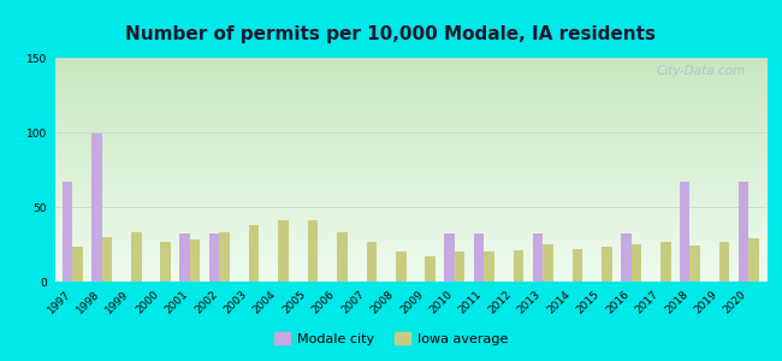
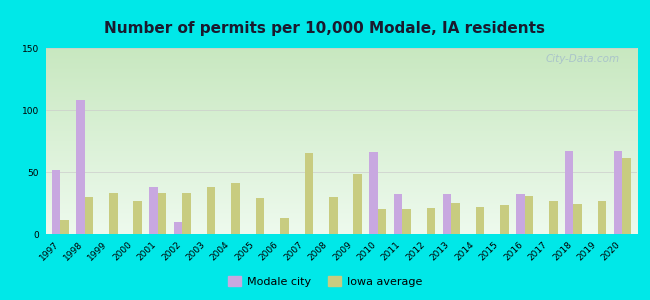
Modale city/1997: 67 -> 52
Iowa average/1997: 23 -> 11
Modale city/1998: 99 -> 108
Modale city/2001: 32 -> 38
Iowa average/2001: 28 -> 33
Modale city/2002: 32 -> 10
Iowa average/2005: 41 -> 29
Iowa average/2006: 33 -> 13
Iowa average/2007: 27 -> 65
Iowa average/2008: 20 -> 30
Iowa average/2009: 17 -> 48
Modale city/2010: 32 -> 66
Iowa average/2016: 25 -> 31
Iowa average/2020: 29 -> 61
